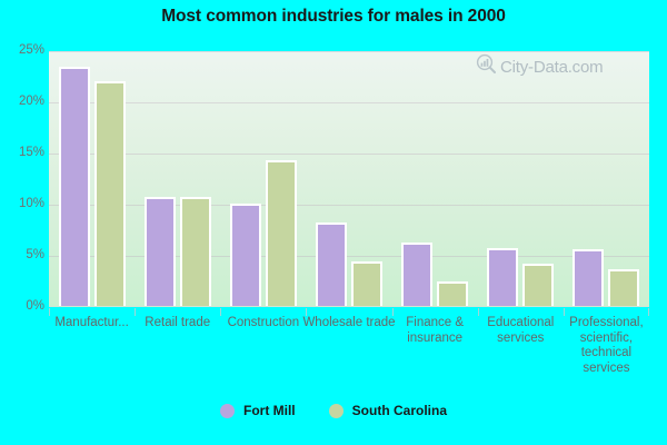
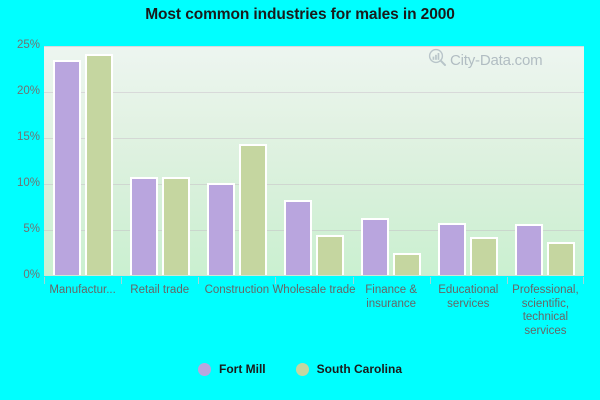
South Carolina/Manufactur...: 22% -> 24%
